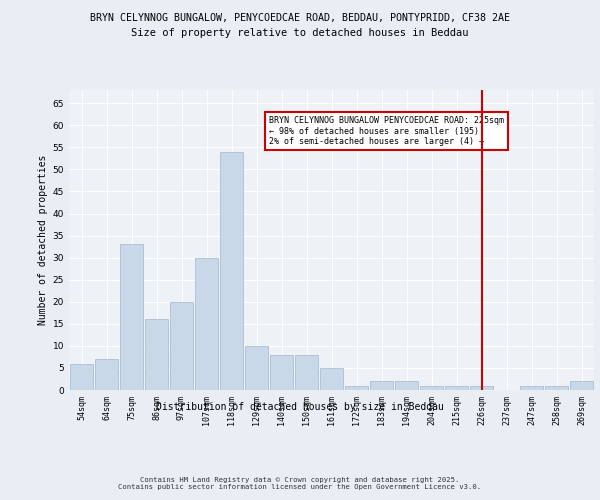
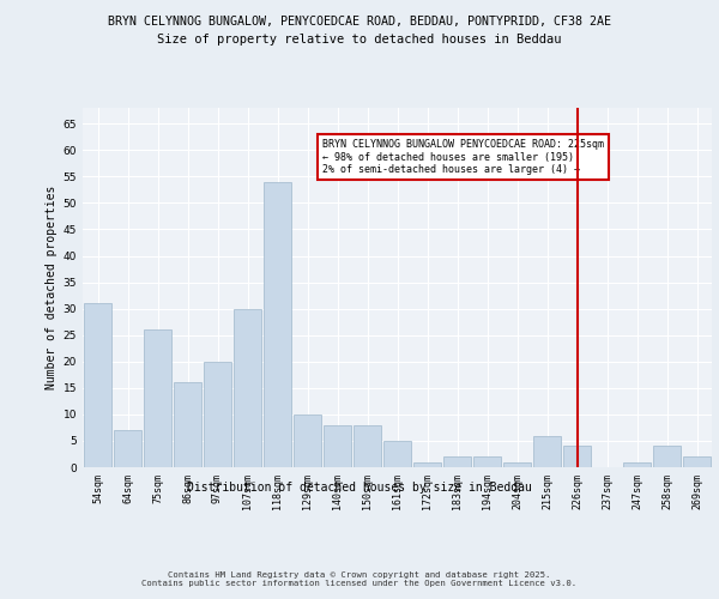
54sqm: 6 -> 31
75sqm: 33 -> 26
215sqm: 1 -> 6
226sqm: 1 -> 4
258sqm: 1 -> 4
